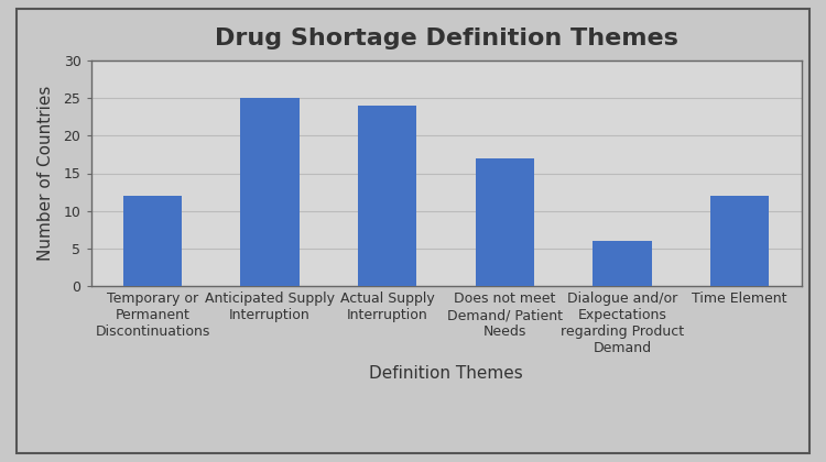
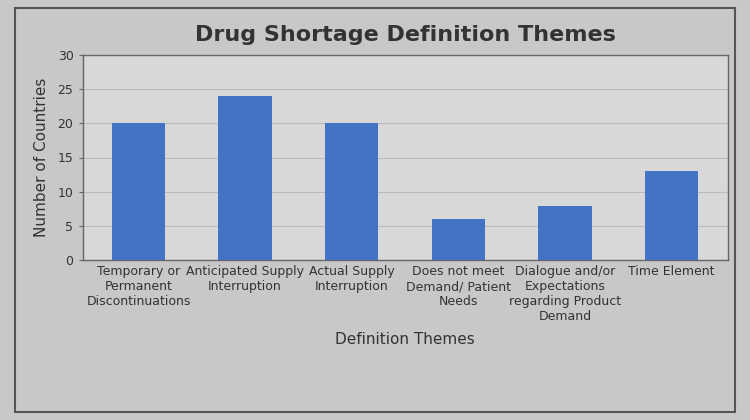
Temporary or Permanent Discontinuations: 12 -> 20
Anticipated Supply Interruption: 25 -> 24
Actual Supply Interruption: 24 -> 20
Does not meet Demand/ Patient Needs: 17 -> 6
Dialogue and/or Expectations regarding Product Demand: 6 -> 8
Time Element: 12 -> 13
